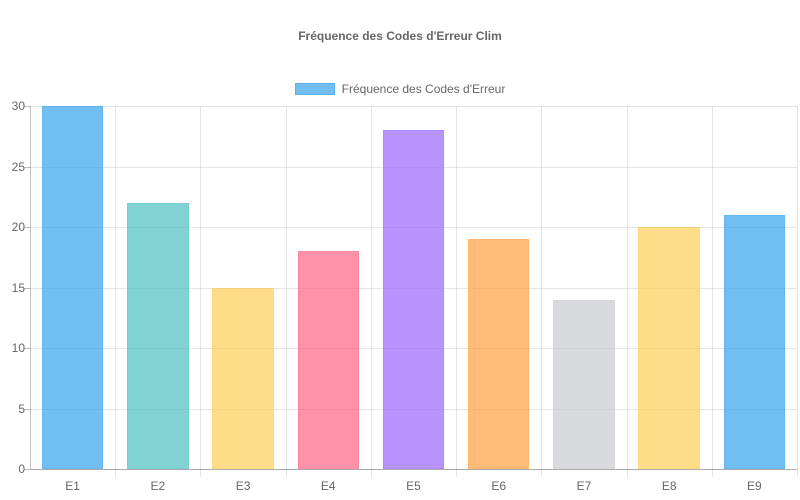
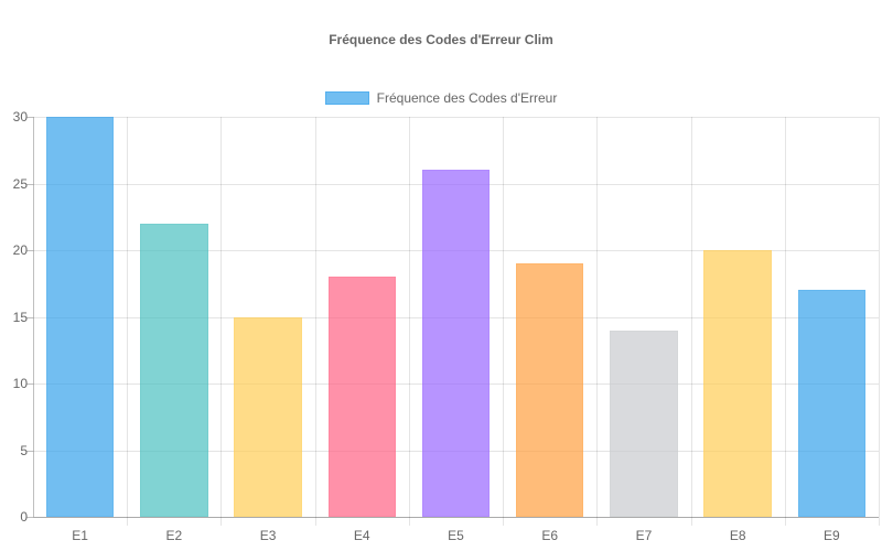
E5: 28 -> 26
E9: 21 -> 17
